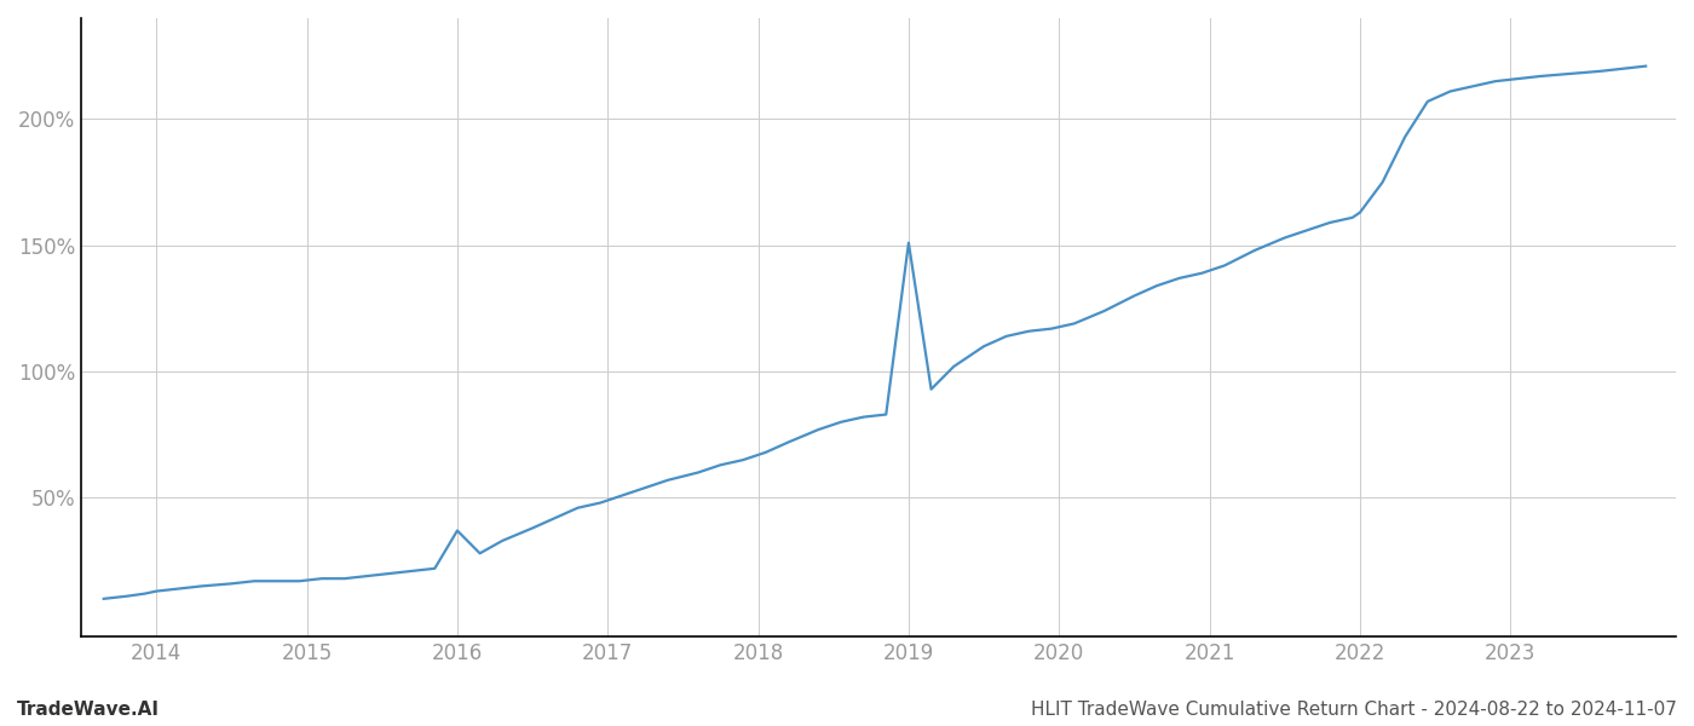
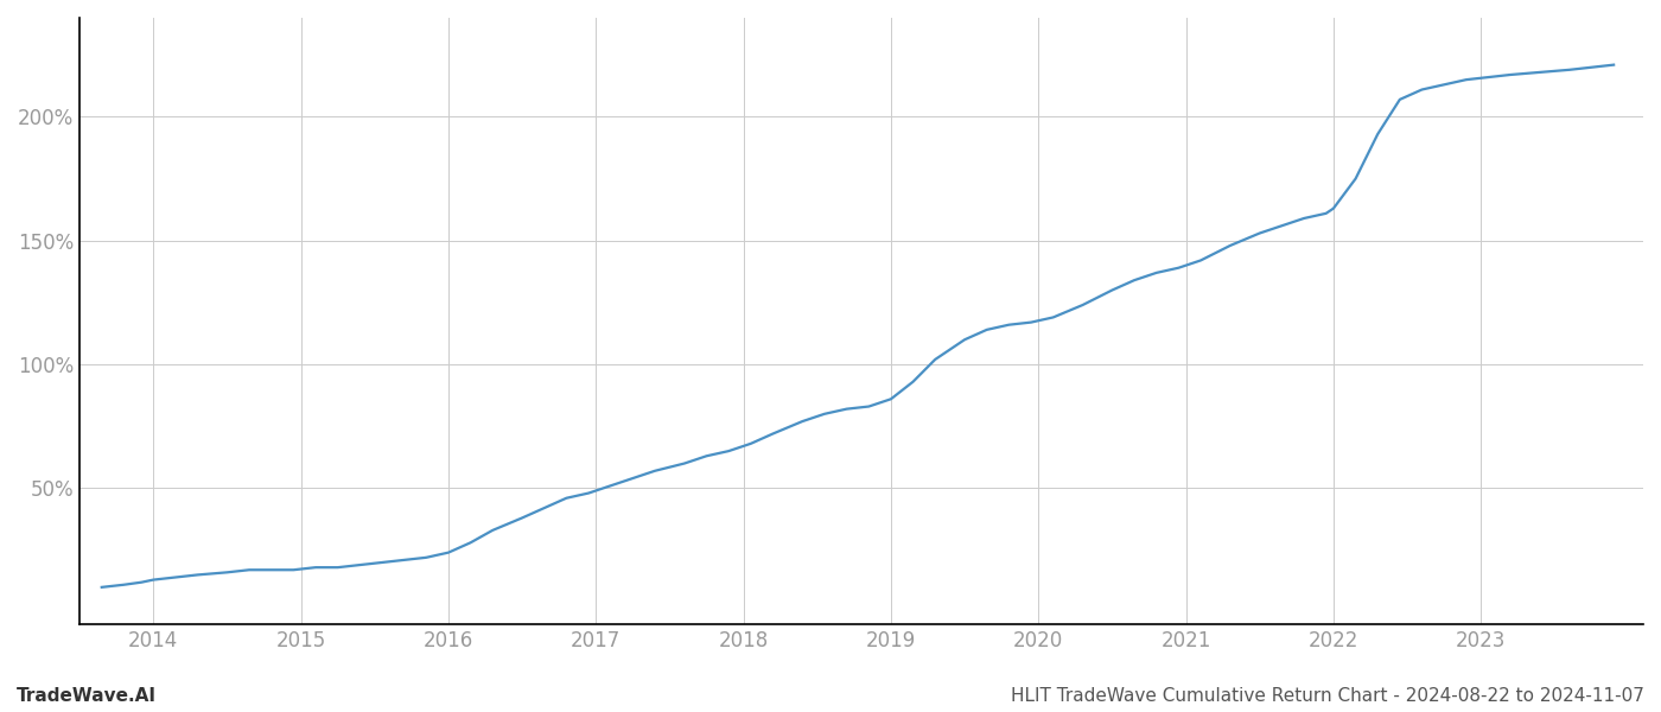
2016: 37% -> 24%
2019: 151% -> 86%
